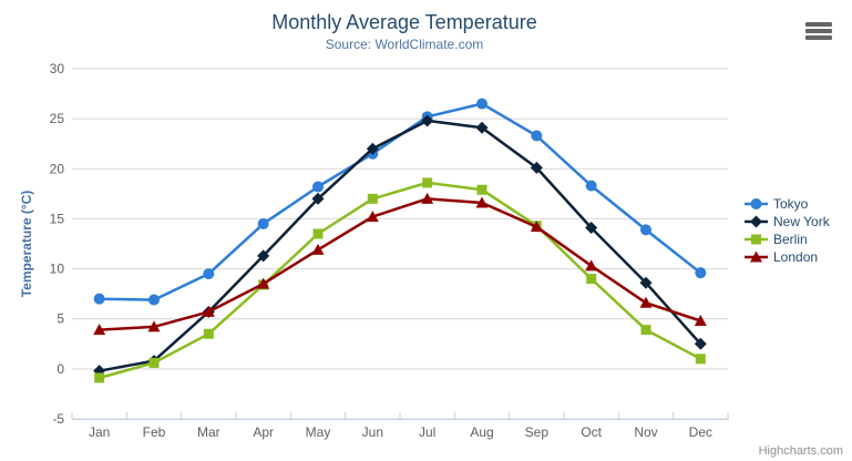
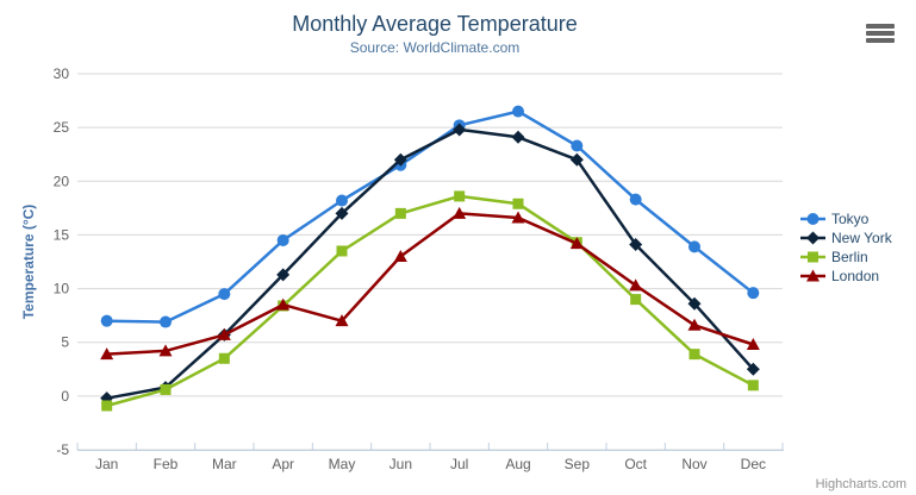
London/May: 12 -> 7
London/Jun: 15 -> 13
New York/Sep: 20 -> 22
